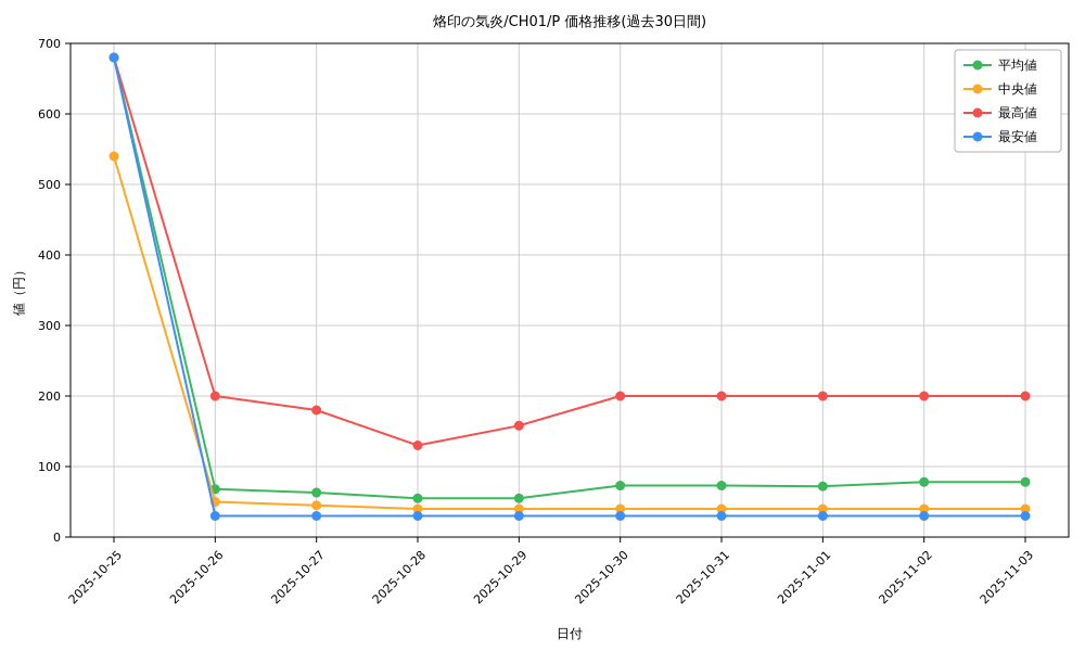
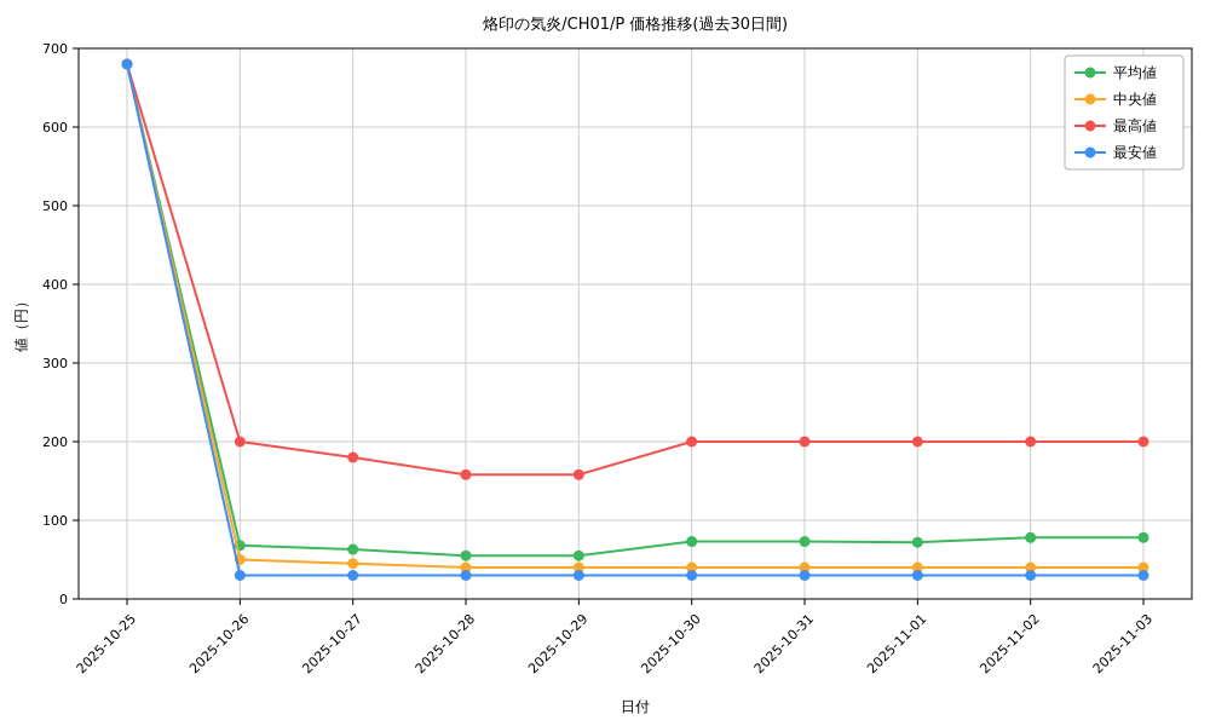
中央値/2025-10-25: 540 -> 680
最高値/2025-10-28: 130 -> 160
